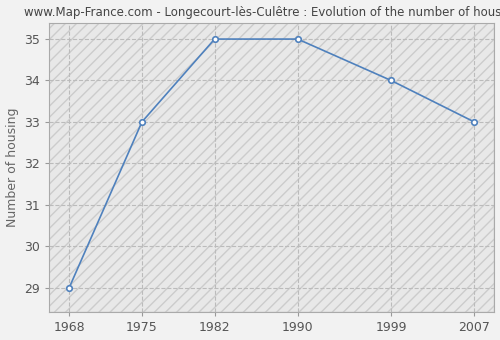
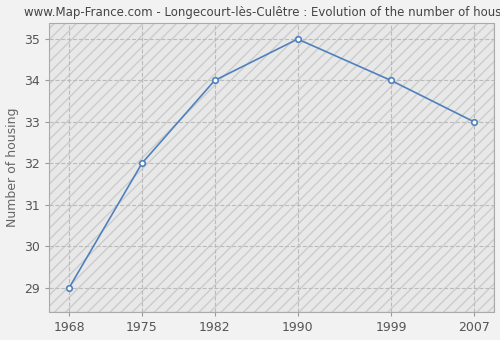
1975: 33 -> 32
1982: 35 -> 34
